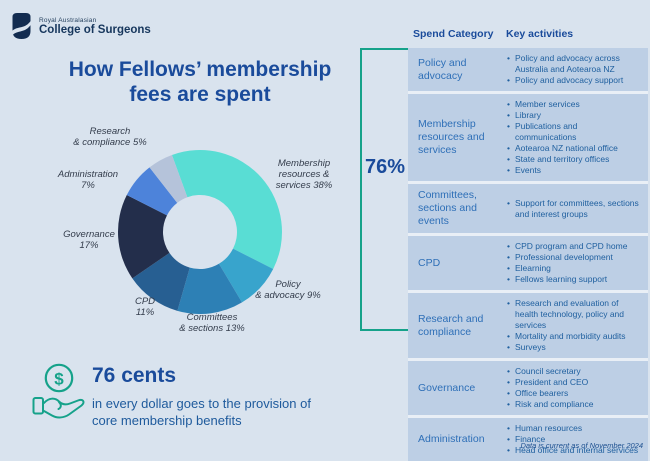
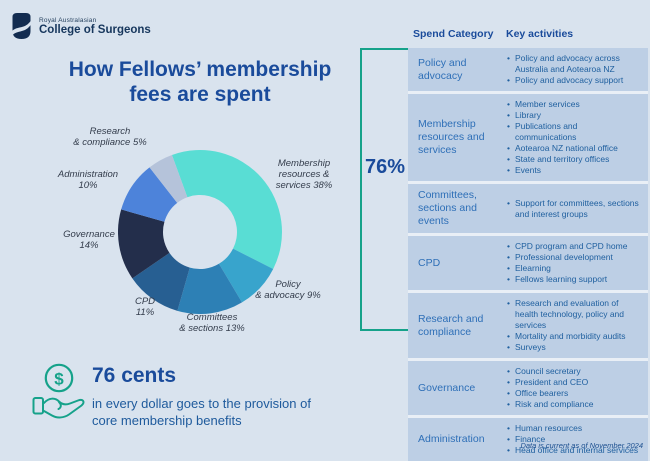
Governance: 17% -> 14%
Administration: 7% -> 10%
